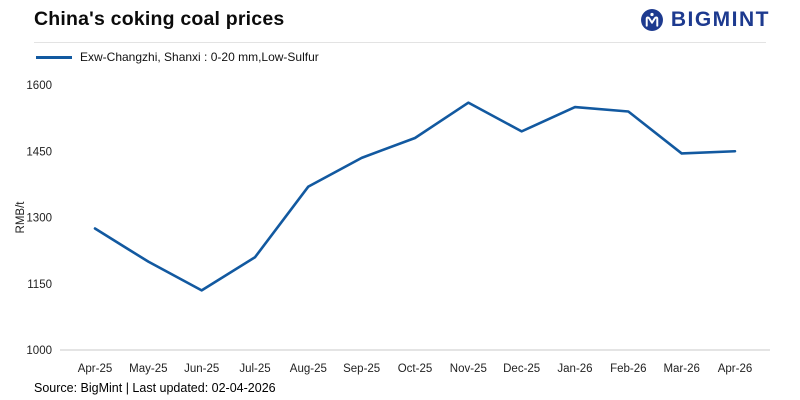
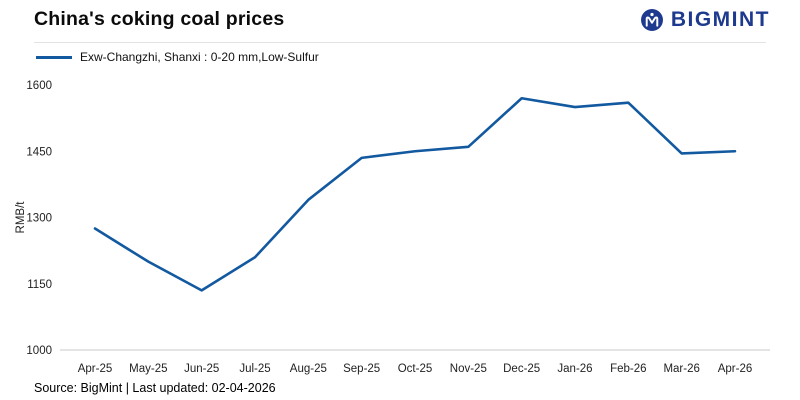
Aug-25: 1370 -> 1340
Oct-25: 1480 -> 1450
Nov-25: 1560 -> 1460
Dec-25: 1500 -> 1570
Feb-26: 1540 -> 1560
